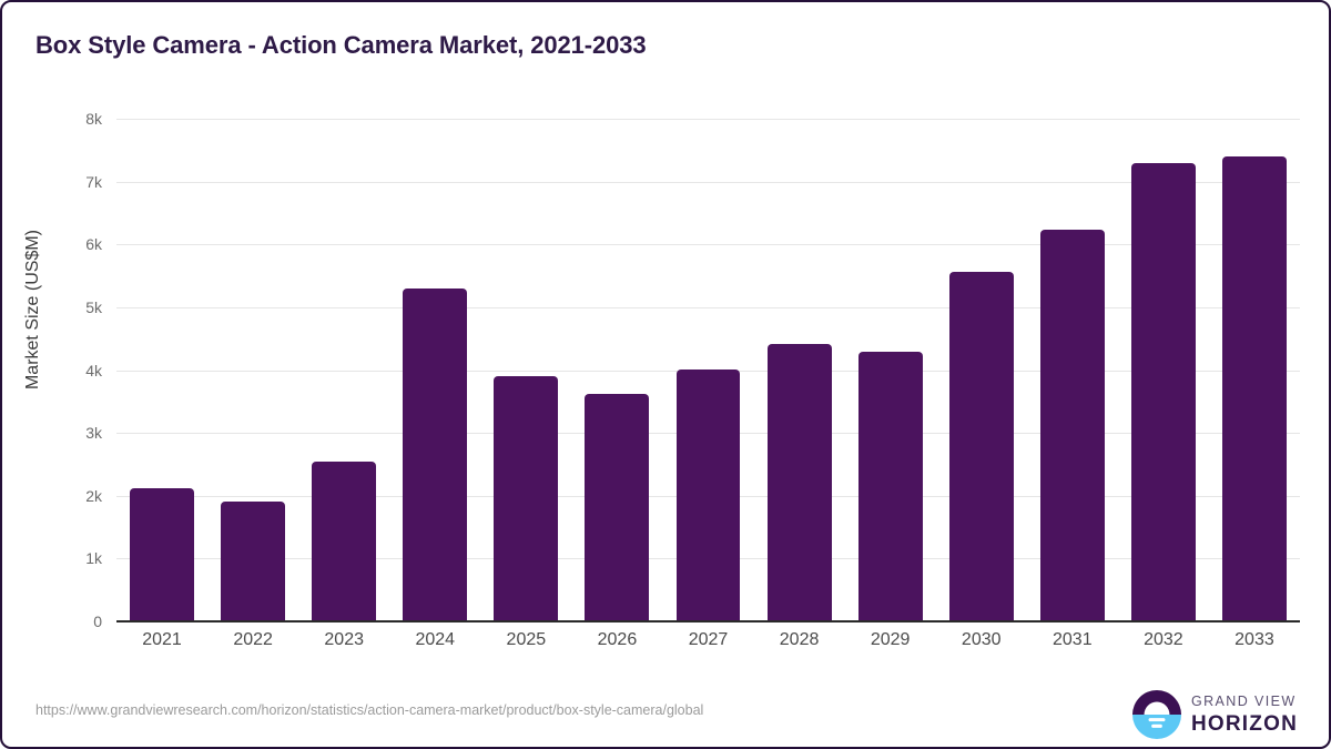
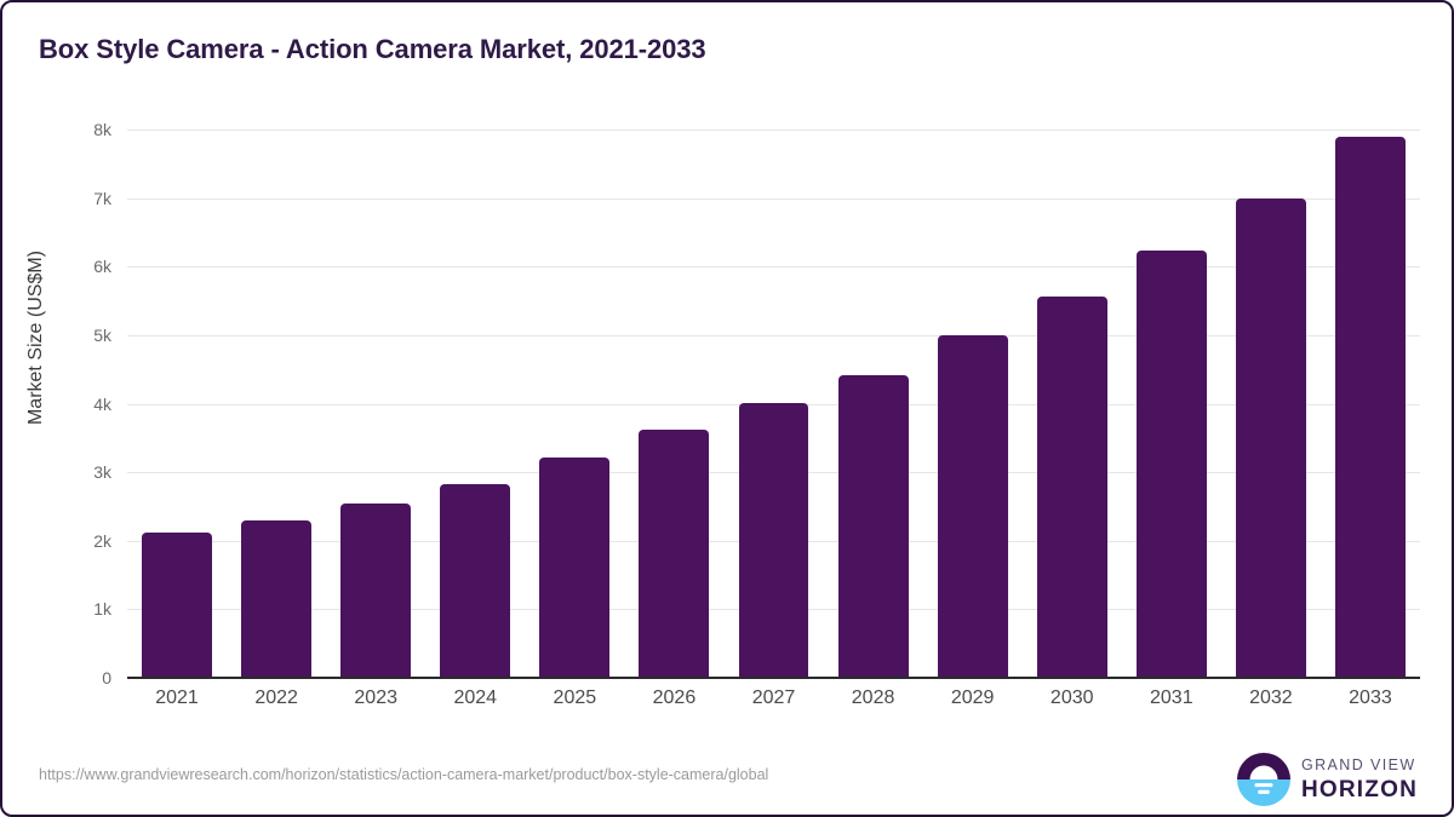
2022: 1.9k -> 2.3k
2024: 5.3k -> 2.8k
2025: 3.9k -> 3.2k
2029: 4.3k -> 5.0k
2032: 7.3k -> 7.0k
2033: 7.4k -> 7.9k
